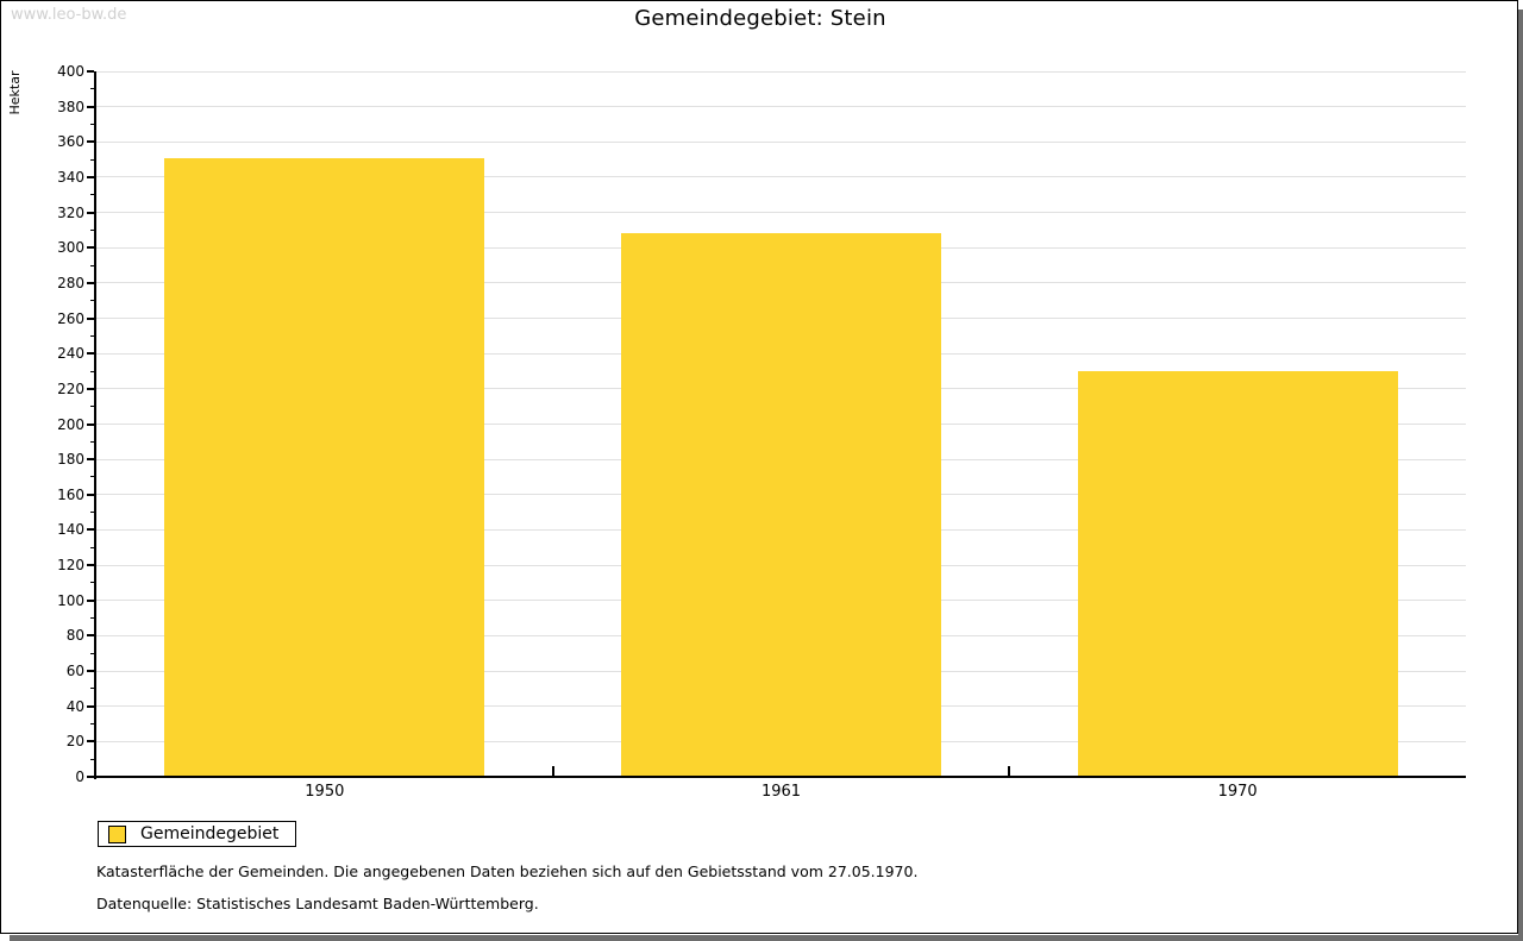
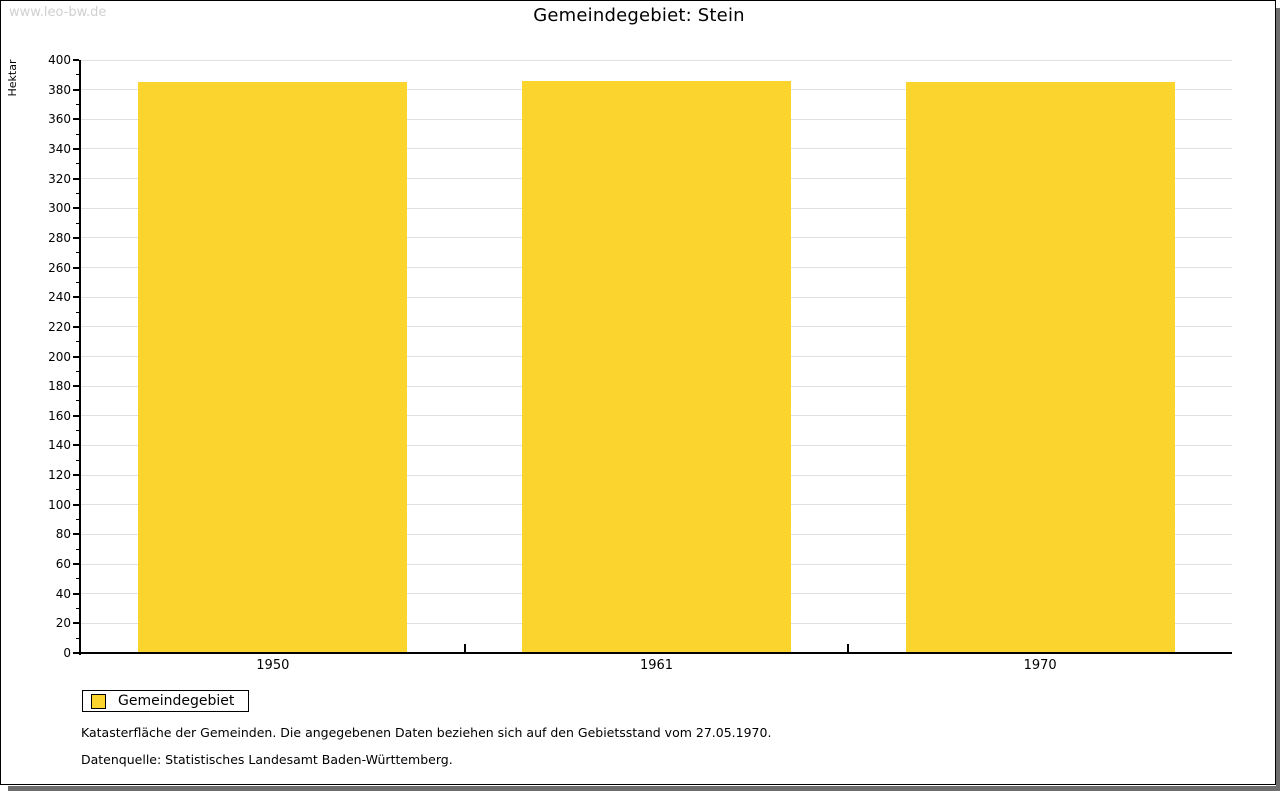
1950: 351 -> 385
1961: 308 -> 386
1970: 230 -> 385
